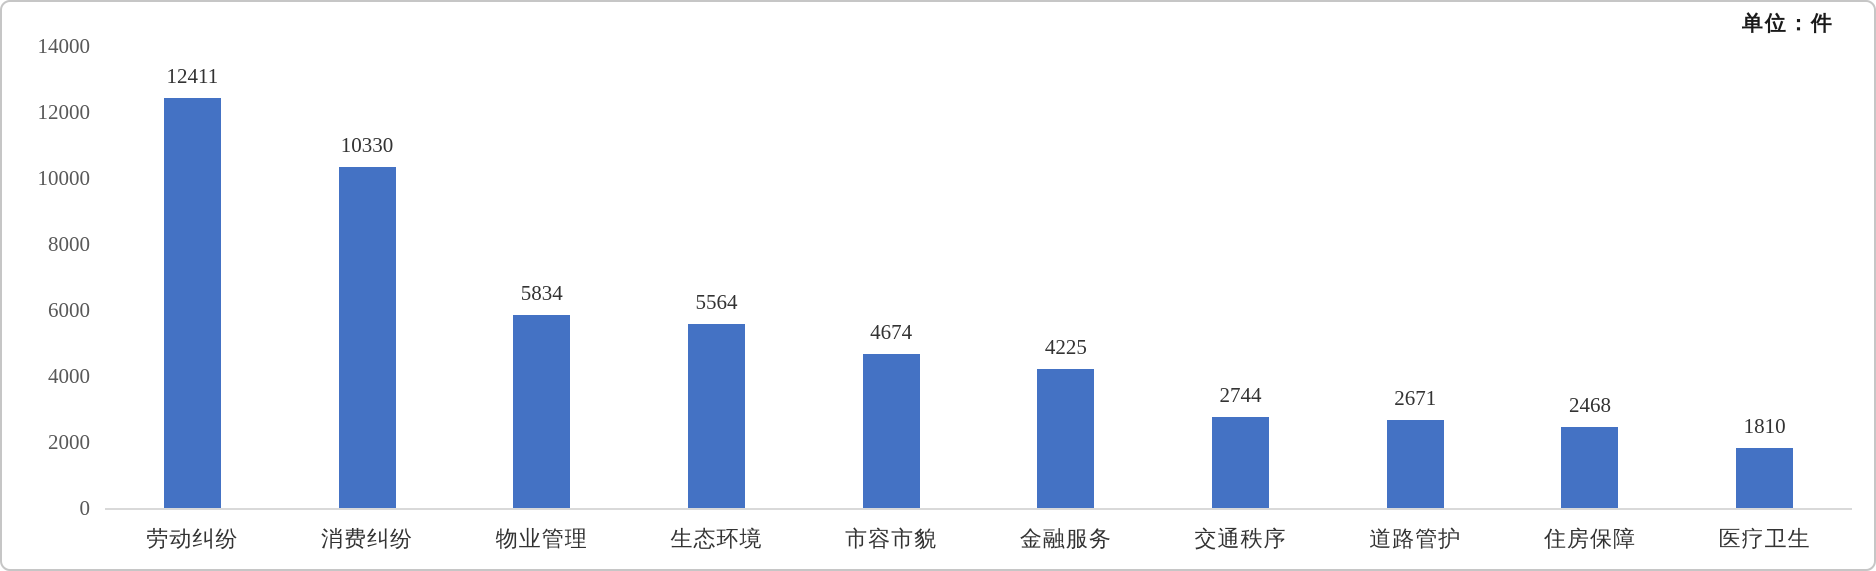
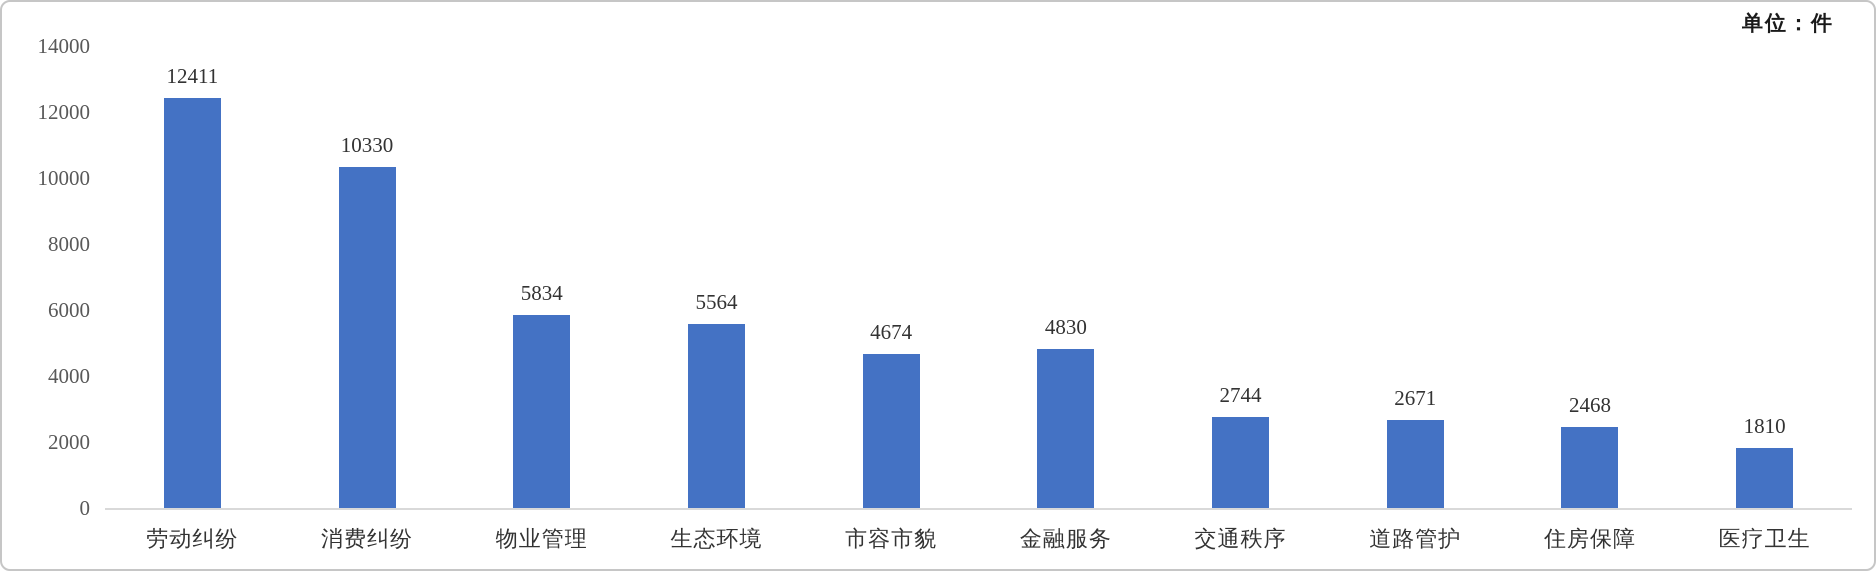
金融服务: 4225 -> 4830
